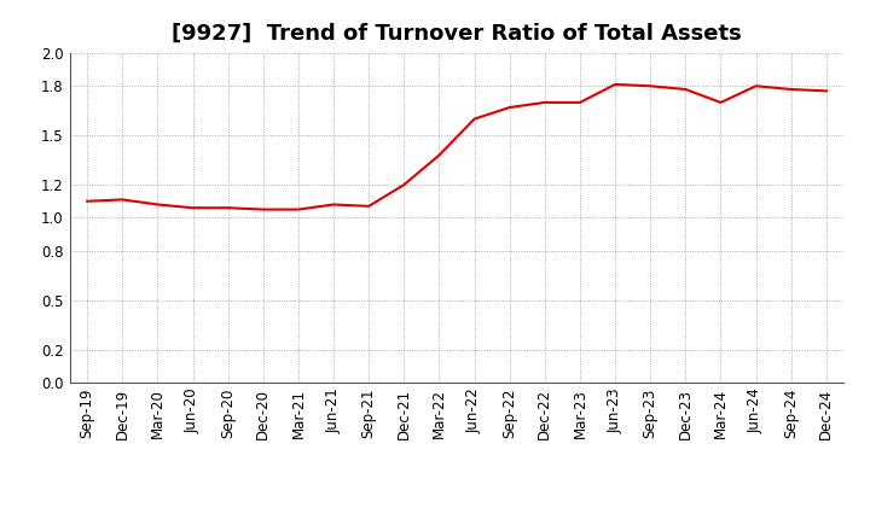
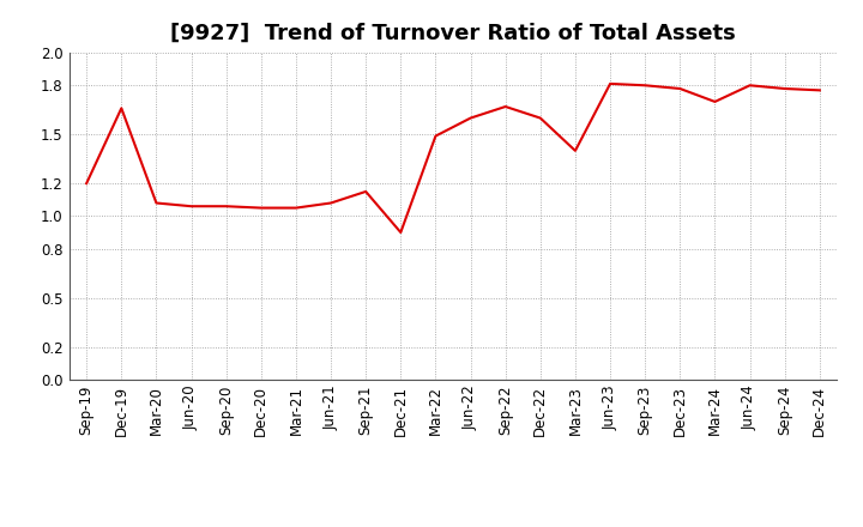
Sep-19: 1.10 -> 1.20
Dec-19: 1.11 -> 1.66
Sep-21: 1.07 -> 1.15
Dec-21: 1.20 -> 0.90
Mar-22: 1.38 -> 1.49
Dec-22: 1.70 -> 1.60
Mar-23: 1.70 -> 1.40
